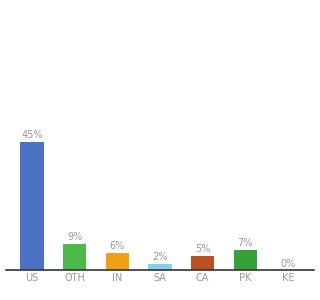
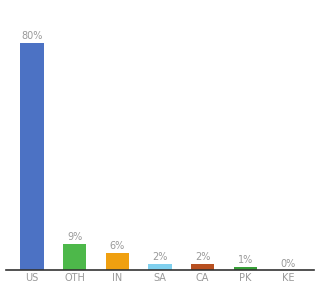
US: 45% -> 80%
CA: 5% -> 2%
PK: 7% -> 1%
